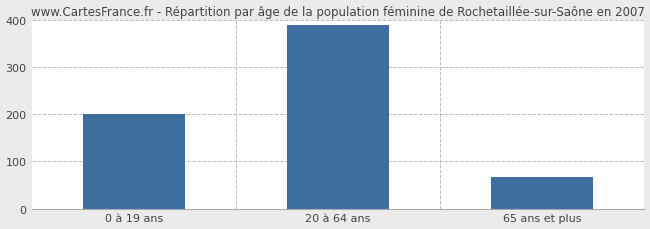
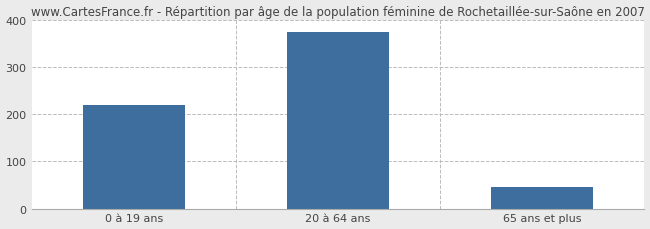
0 à 19 ans: 200 -> 220
20 à 64 ans: 390 -> 375
65 ans et plus: 68 -> 45
